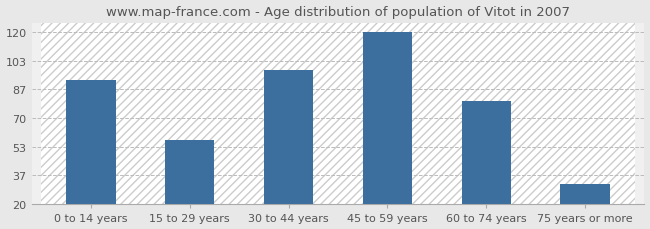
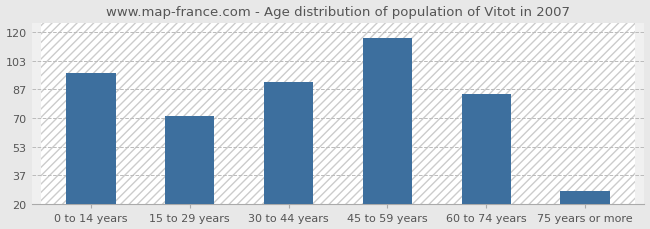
0 to 14 years: 92 -> 96
15 to 29 years: 57 -> 71
30 to 44 years: 98 -> 91
45 to 59 years: 120 -> 116
60 to 74 years: 80 -> 84
75 years or more: 32 -> 28
